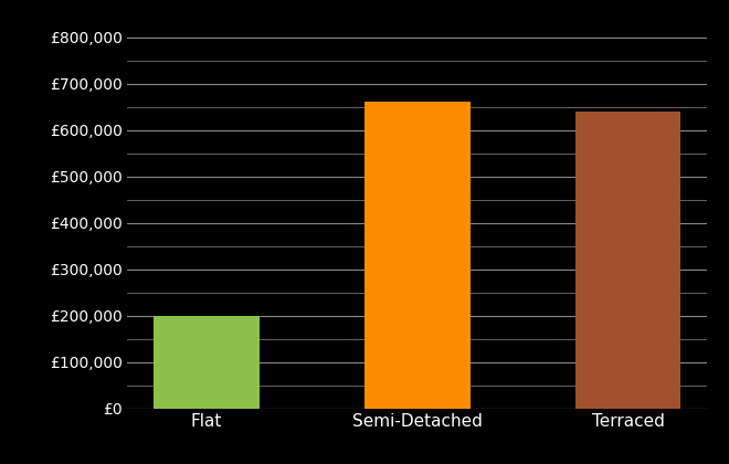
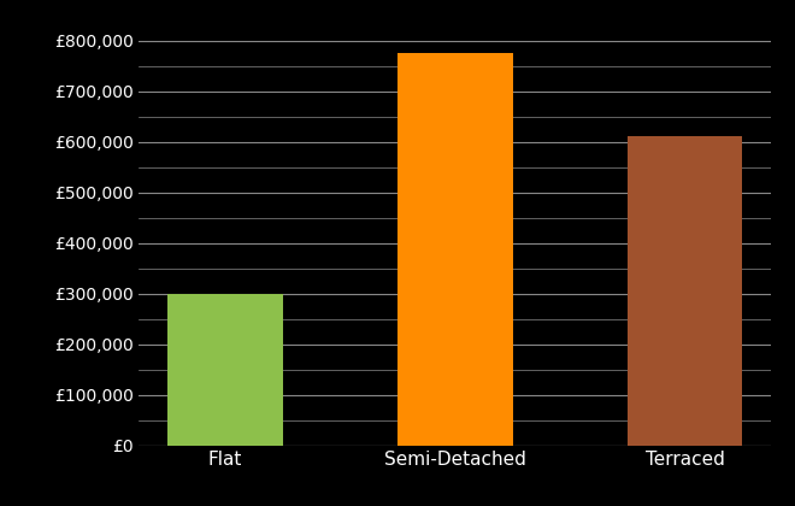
Flat: £200,000 -> £300,000
Semi-Detached: £660,000 -> £775,000
Terraced: £640,000 -> £610,000
